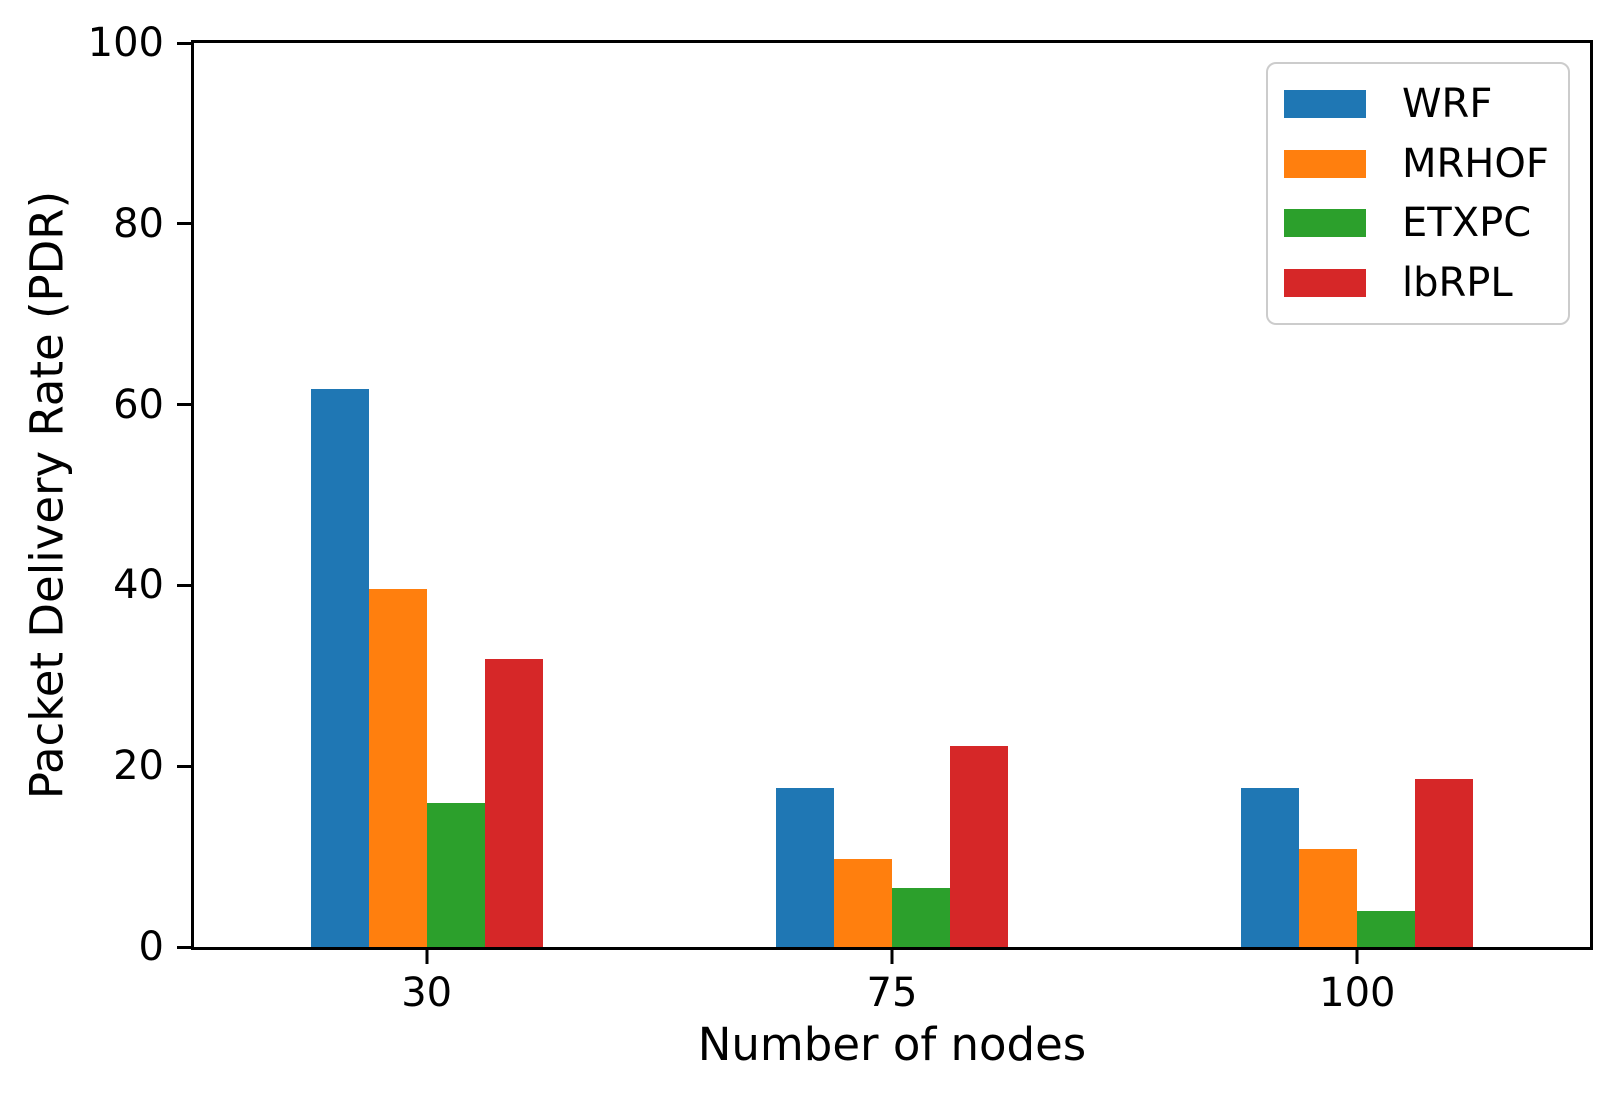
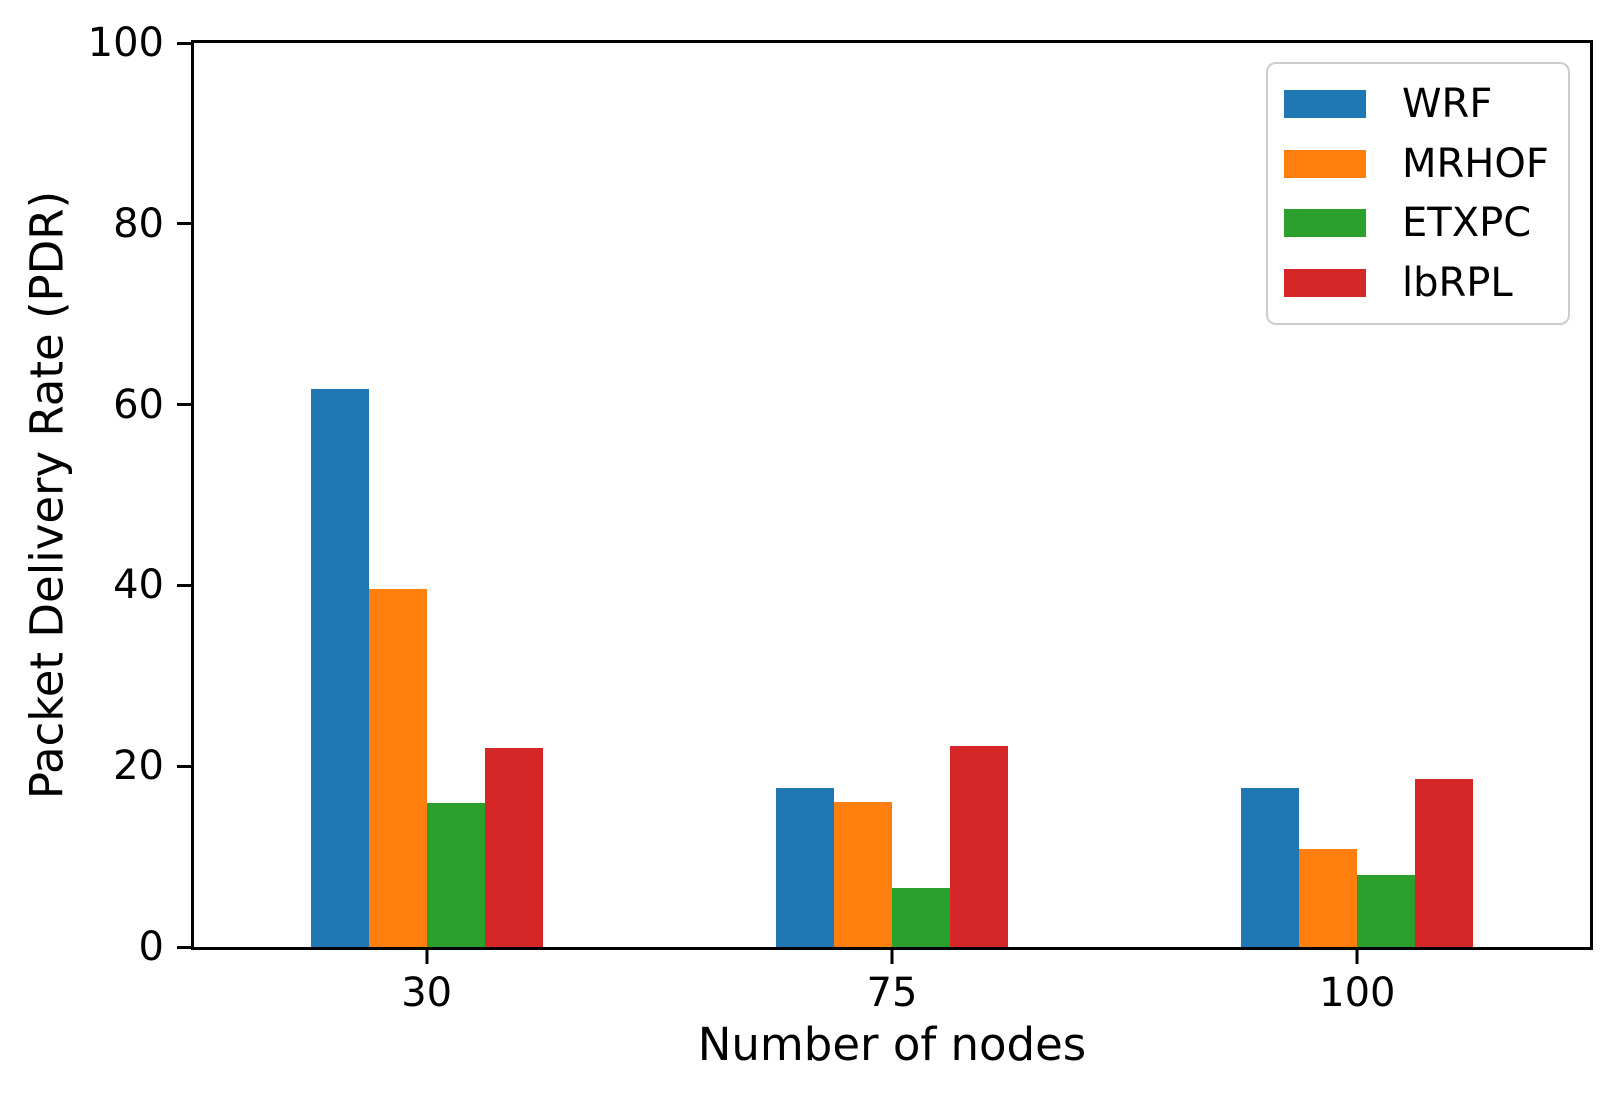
lbRPL/30: 32 -> 22
MRHOF/75: 10 -> 16
ETXPC/100: 4 -> 8
